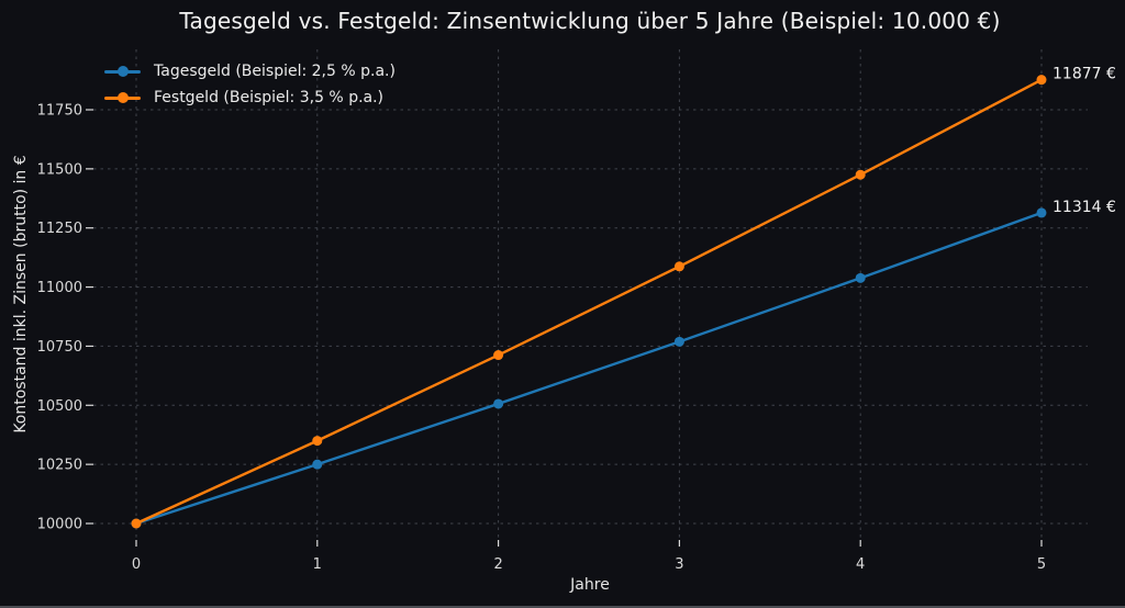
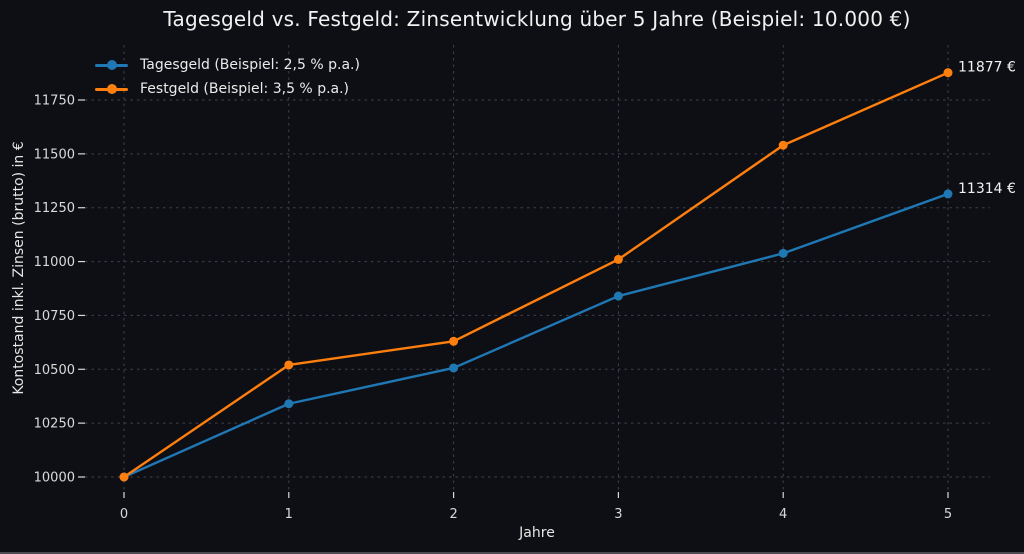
Tagesgeld (Beispiel: 2,5 % p.a.)/1: 10250 -> 10340
Festgeld (Beispiel: 3,5 % p.a.)/1: 10350 -> 10520
Festgeld (Beispiel: 3,5 % p.a.)/2: 10710 -> 10630
Tagesgeld (Beispiel: 2,5 % p.a.)/3: 10770 -> 10840
Festgeld (Beispiel: 3,5 % p.a.)/3: 11090 -> 11010
Festgeld (Beispiel: 3,5 % p.a.)/4: 11480 -> 11540
